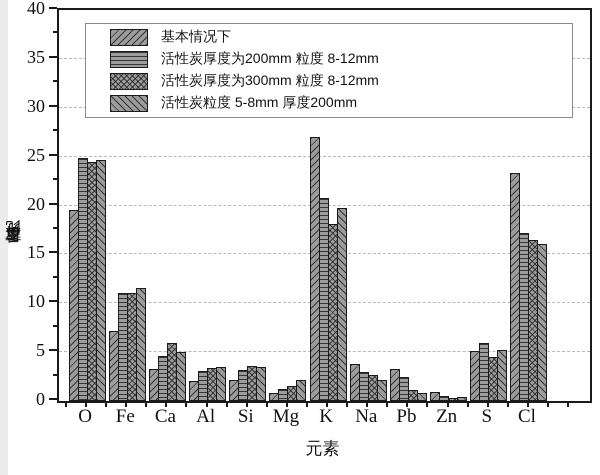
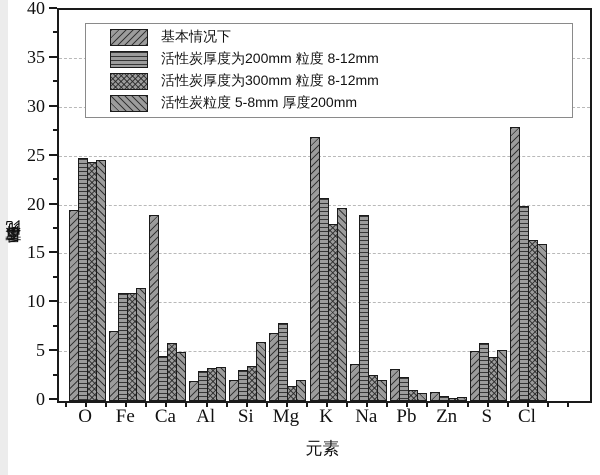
基本情况下/Ca: 3 -> 19
活性炭粒度 5-8mm 厚度200mm/Si: 4 -> 6
基本情况下/Mg: 1 -> 7
活性炭厚度为200mm 粒度 8-12mm/Mg: 1 -> 8
活性炭厚度为200mm 粒度 8-12mm/Na: 3 -> 19
基本情况下/Cl: 23 -> 28
活性炭厚度为200mm 粒度 8-12mm/Cl: 17 -> 20
